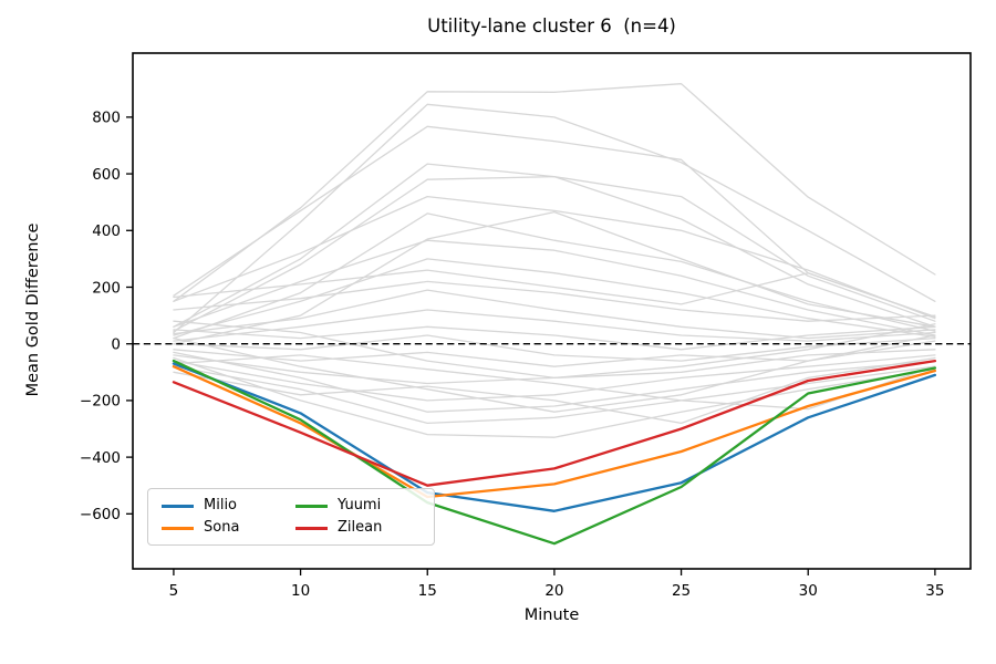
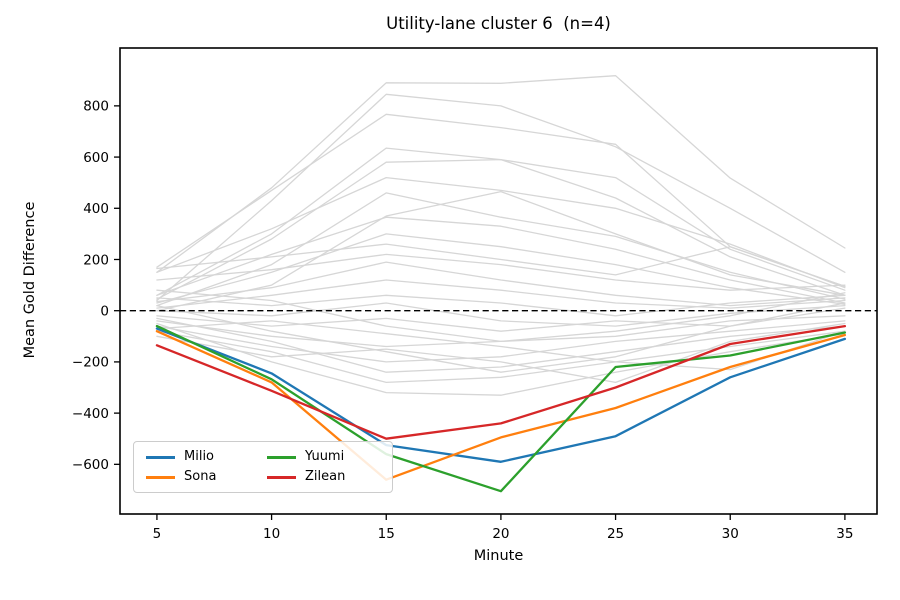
Sona/15: -540 -> -660
Yuumi/25: -500 -> -220
